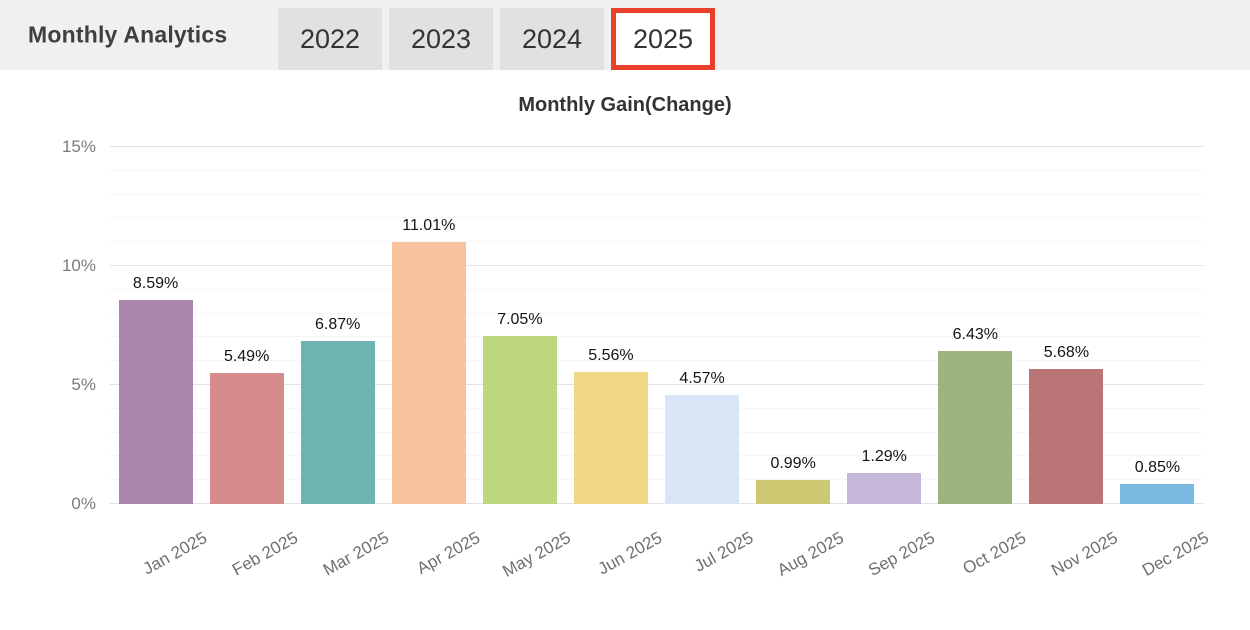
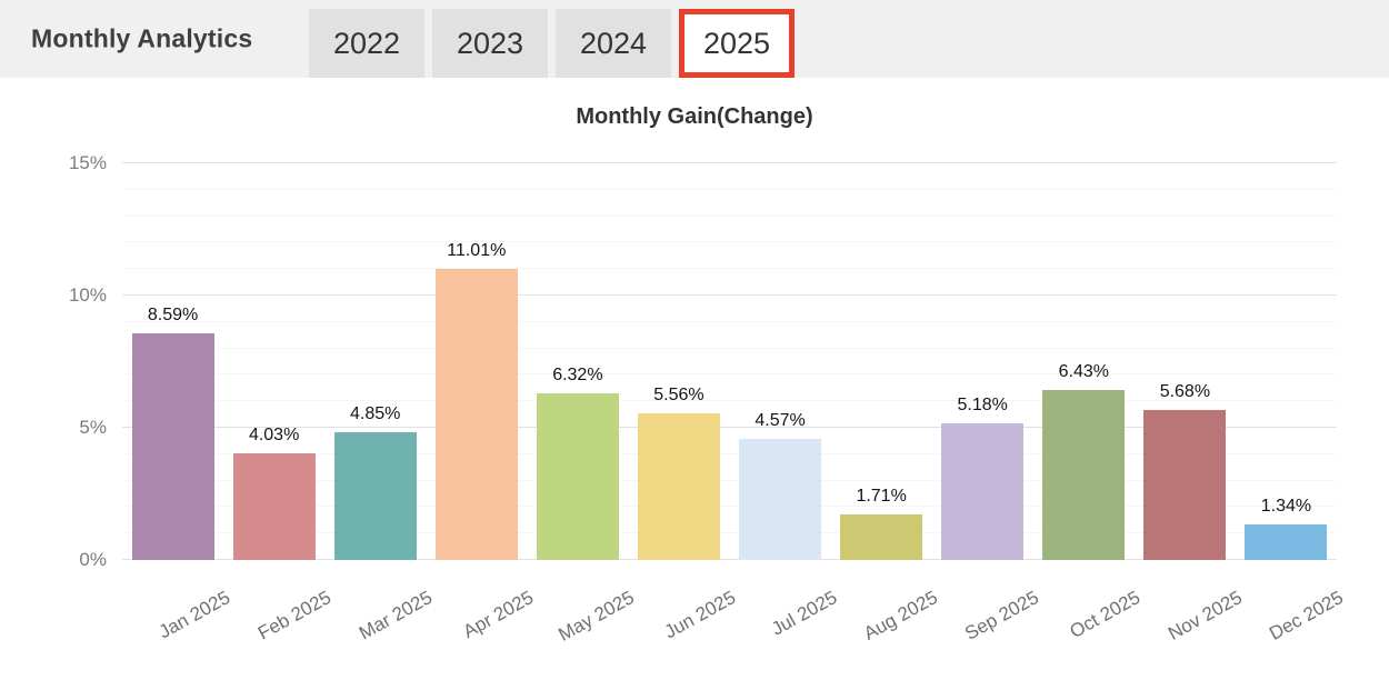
Feb 2025: 5.49% -> 4.03%
Mar 2025: 6.87% -> 4.85%
May 2025: 7.05% -> 6.32%
Aug 2025: 0.99% -> 1.71%
Sep 2025: 1.29% -> 5.18%
Dec 2025: 0.85% -> 1.34%
